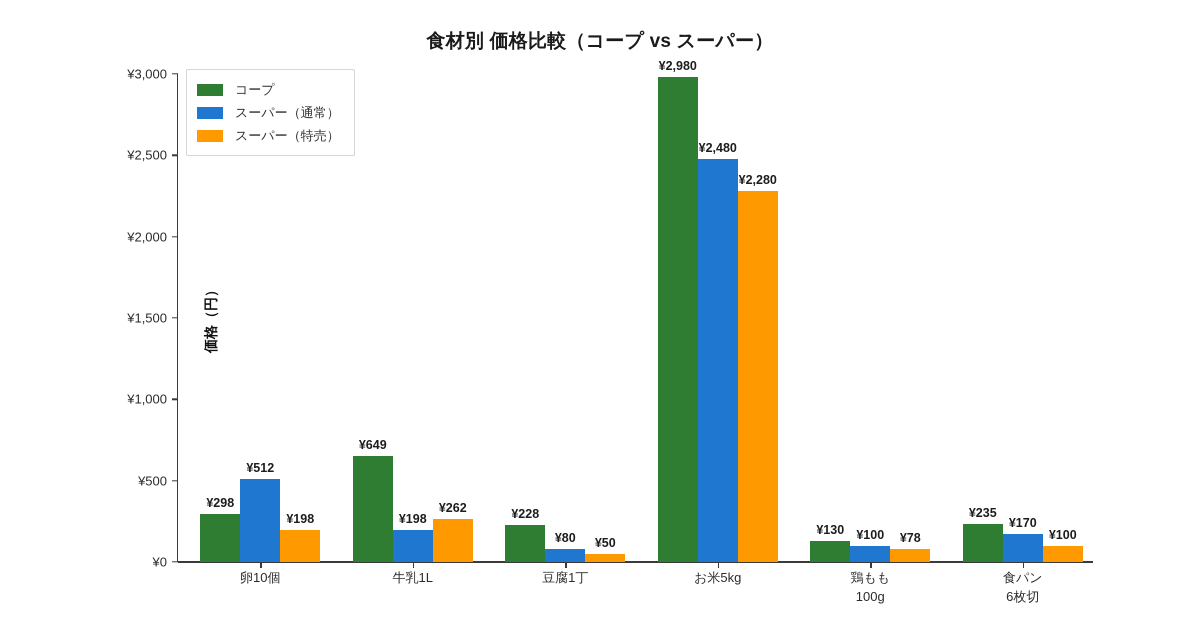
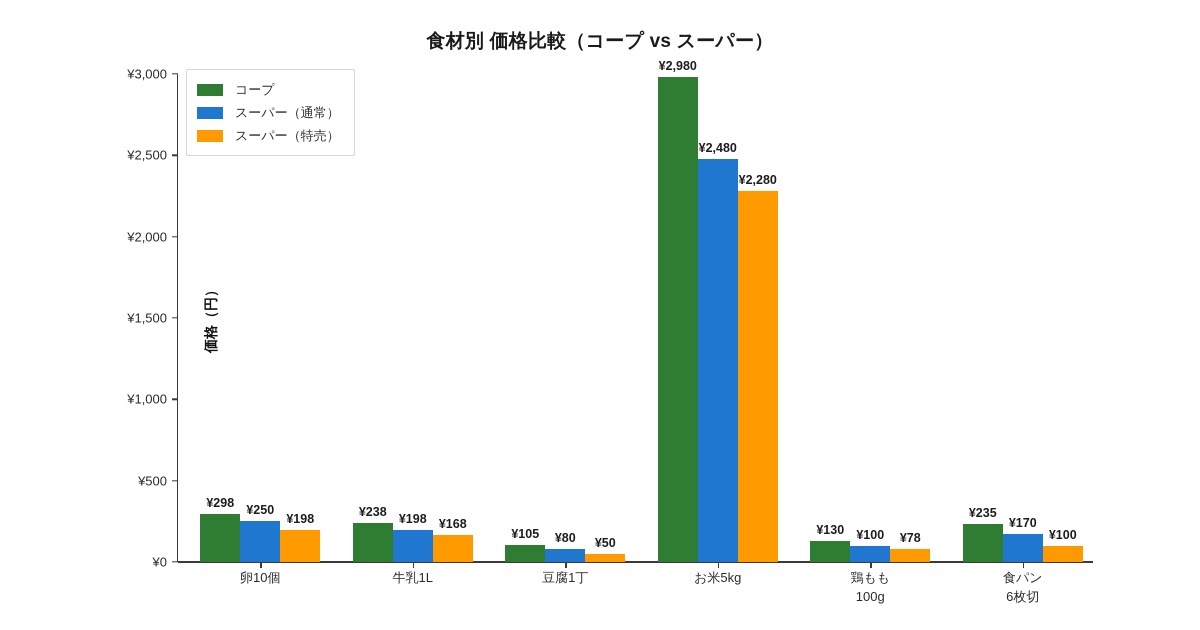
スーパー（通常）/卵10個: ¥512 -> ¥250
コープ/牛乳1L: ¥649 -> ¥238
スーパー（特売）/牛乳1L: ¥262 -> ¥168
コープ/豆腐1丁: ¥228 -> ¥105
